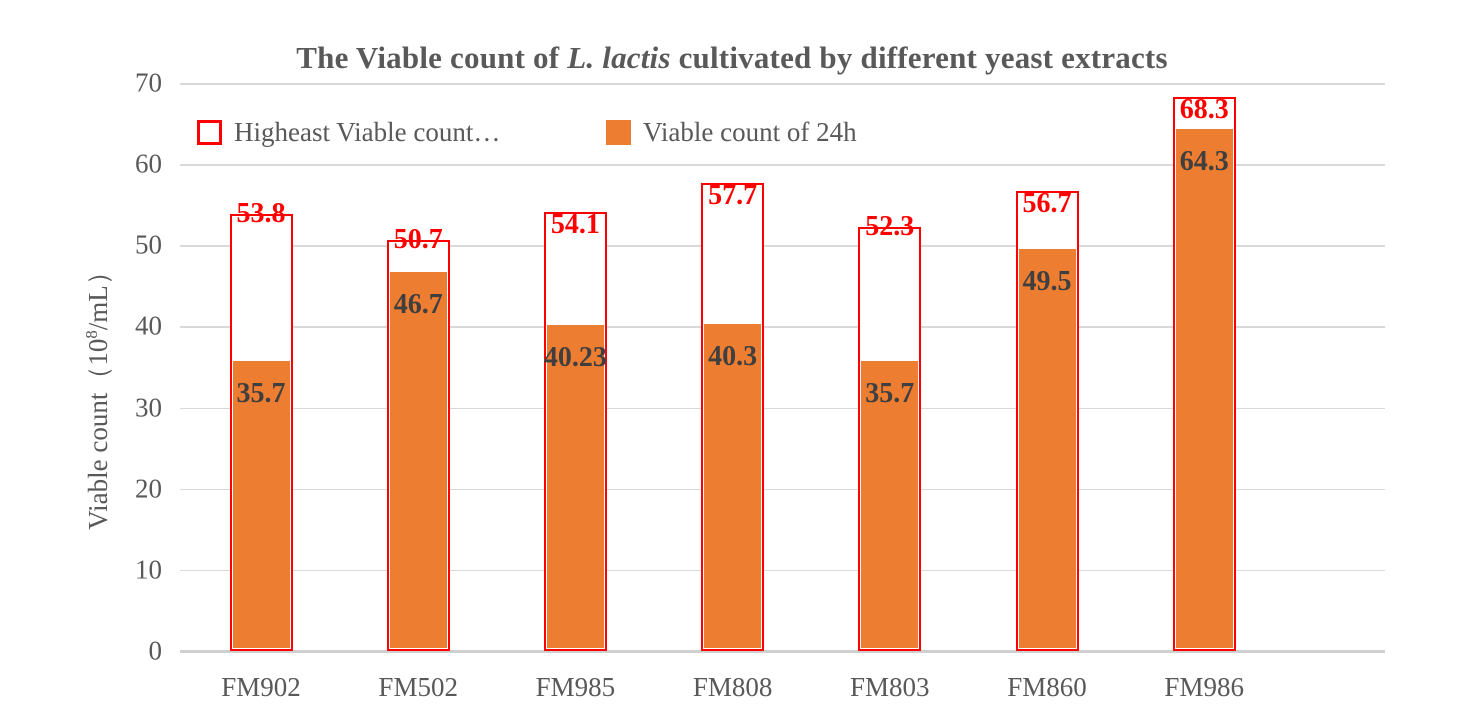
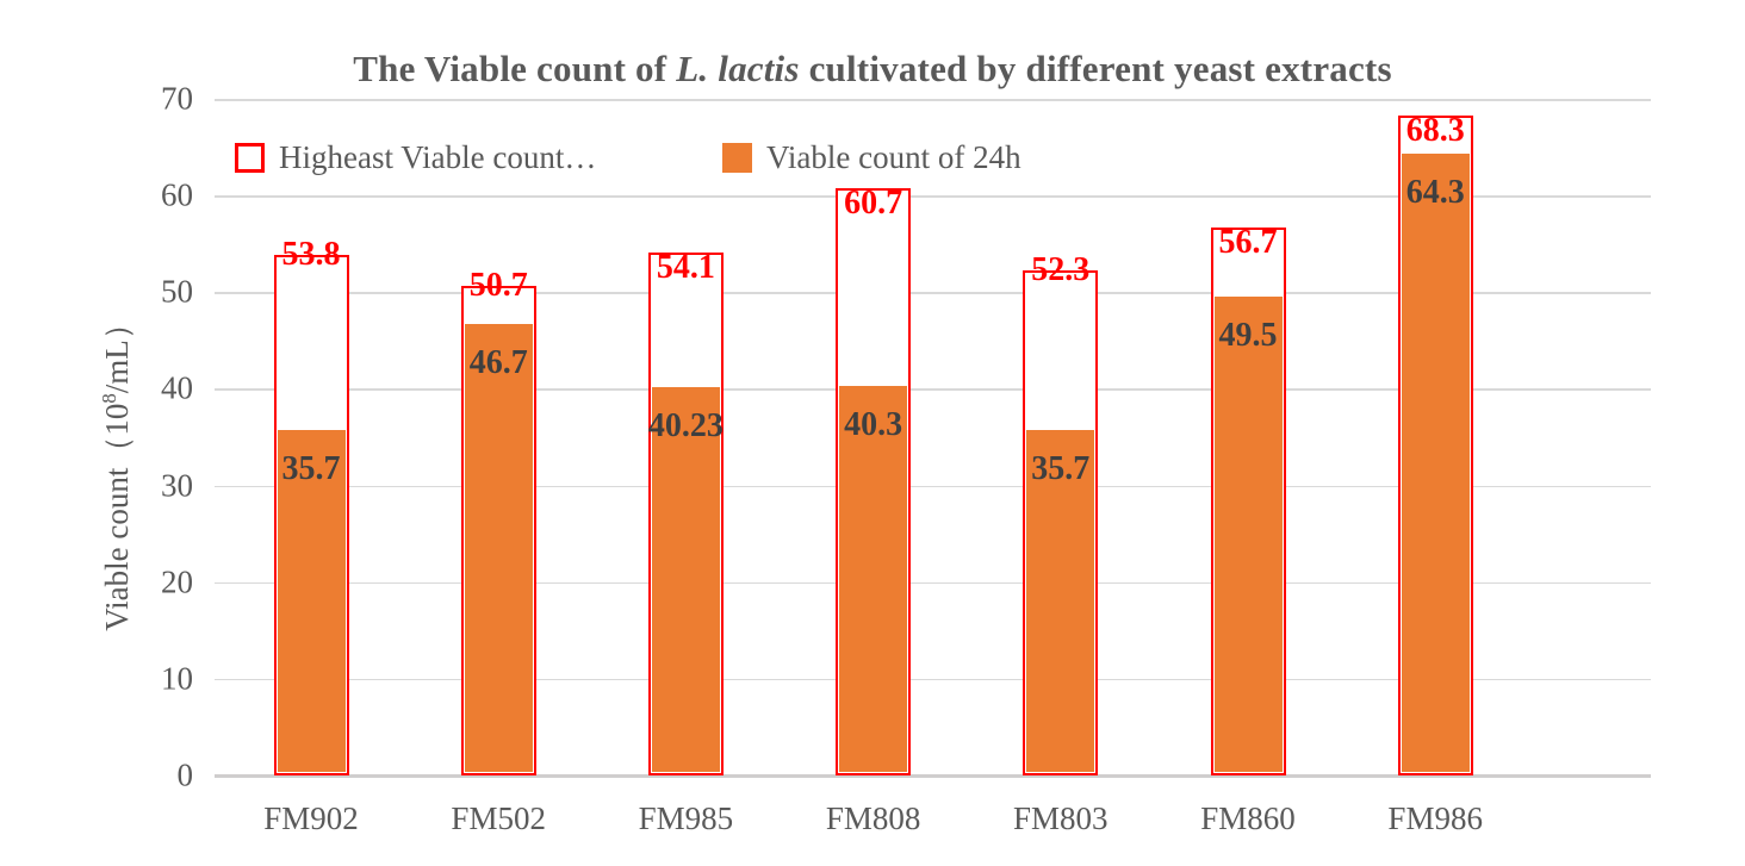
Higheast Viable count…/FM808: 57.7 -> 60.7
